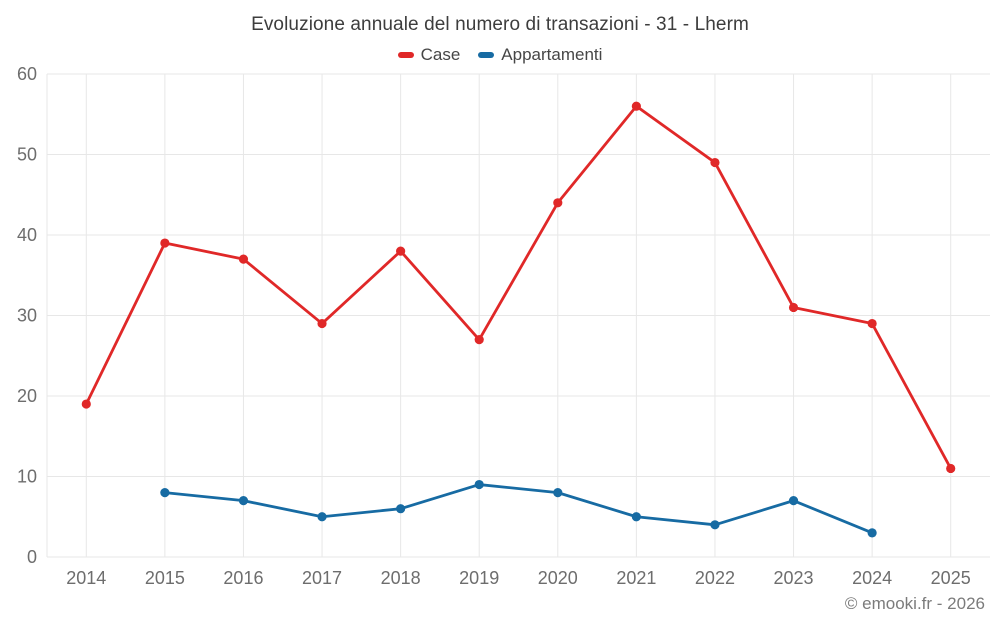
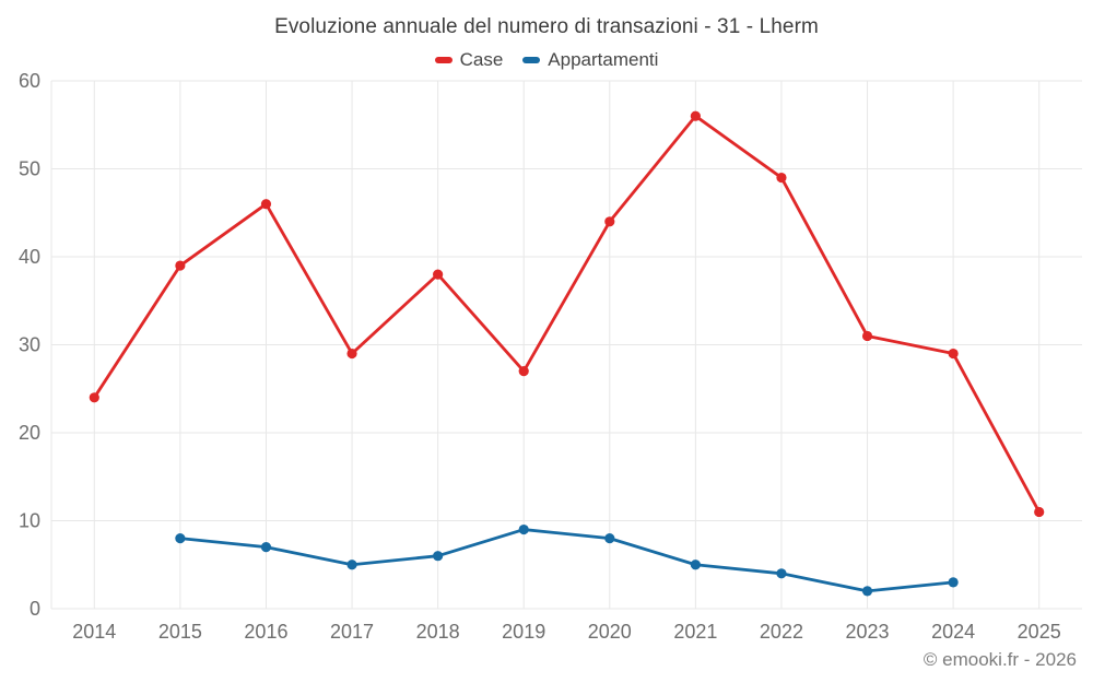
Case/2014: 19 -> 24
Case/2016: 37 -> 46
Appartamenti/2023: 7 -> 2
